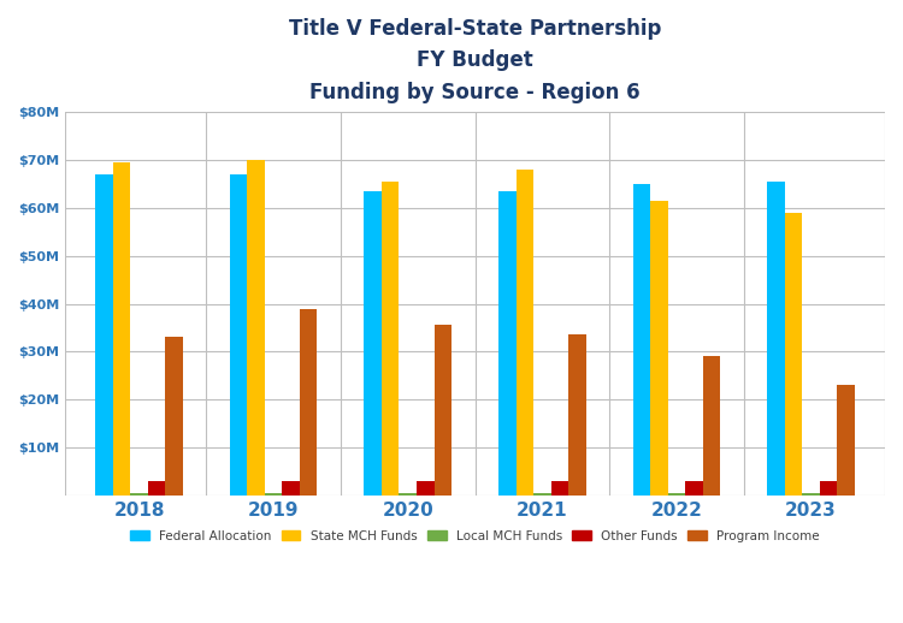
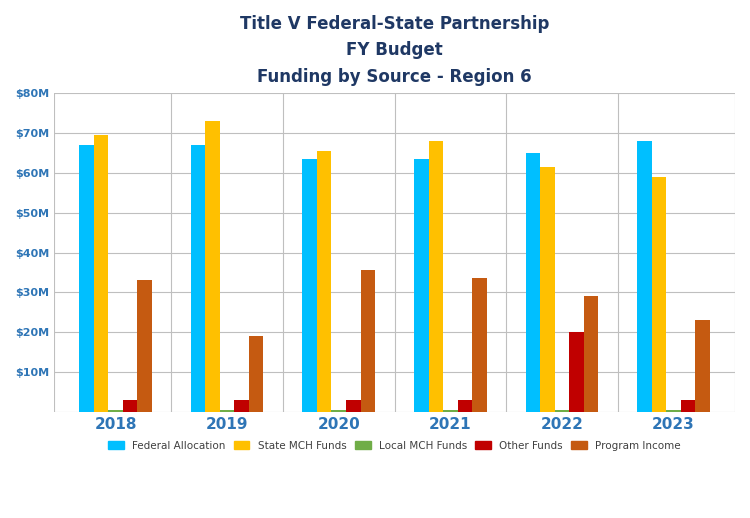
State MCH Funds/2019: $70.0M -> $73.0M
Program Income/2019: $39.0M -> $19.0M
Other Funds/2022: $3M -> $20M
Federal Allocation/2023: $65.5M -> $68.0M
